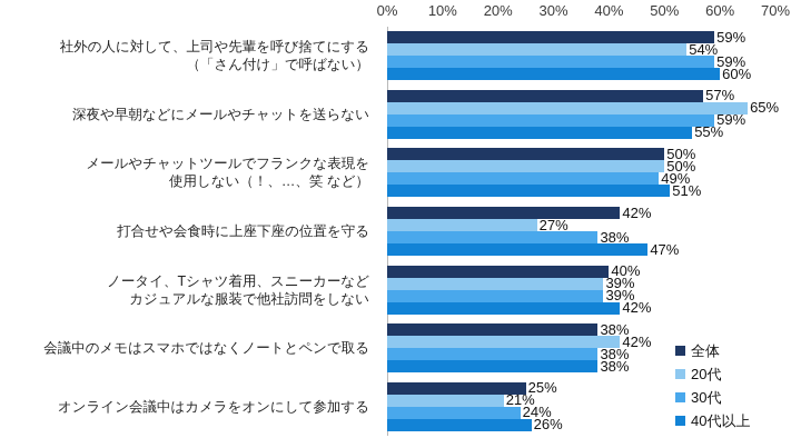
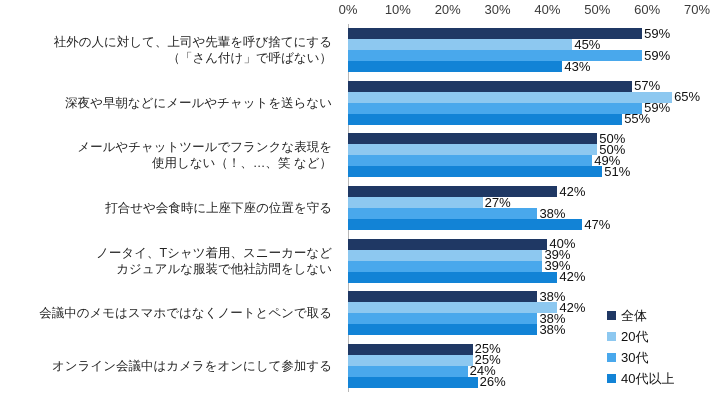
20代/社外の人に対して、上司や先輩を呼び捨てにする （「さん付け」で呼ばない）: 54% -> 45%
40代以上/社外の人に対して、上司や先輩を呼び捨てにする （「さん付け」で呼ばない）: 60% -> 43%
20代/オンライン会議中はカメラをオンにして参加する: 21% -> 25%
